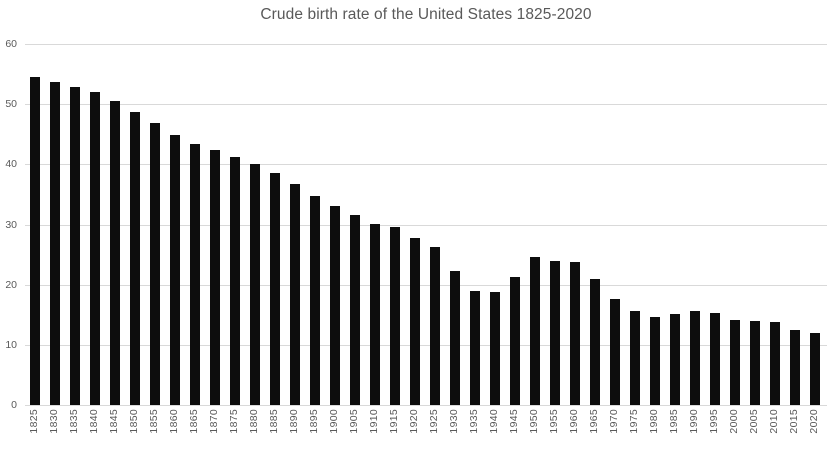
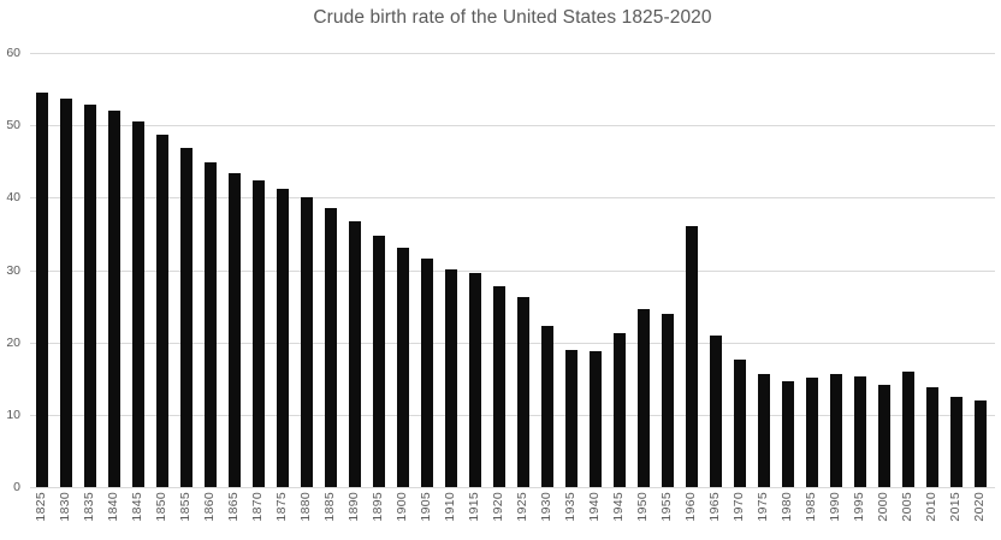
1960: 24 -> 36
2005: 14 -> 16
